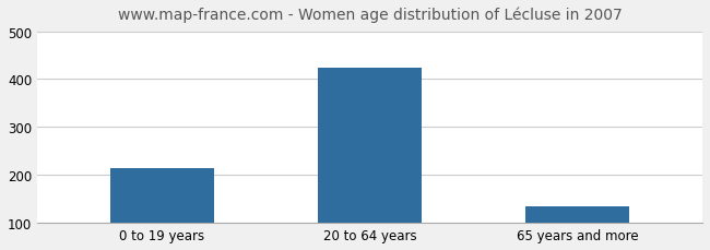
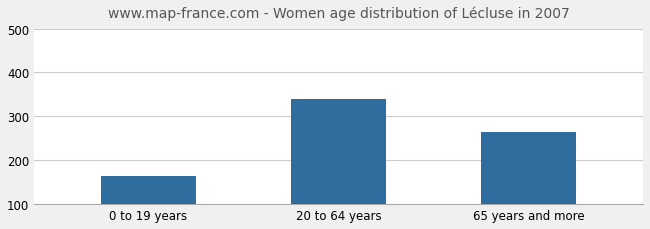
0 to 19 years: 215 -> 165
20 to 64 years: 423 -> 340
65 years and more: 135 -> 265
